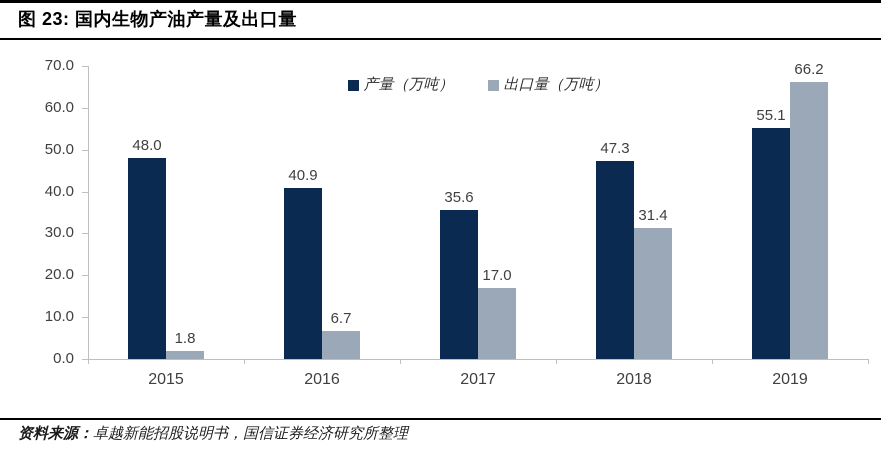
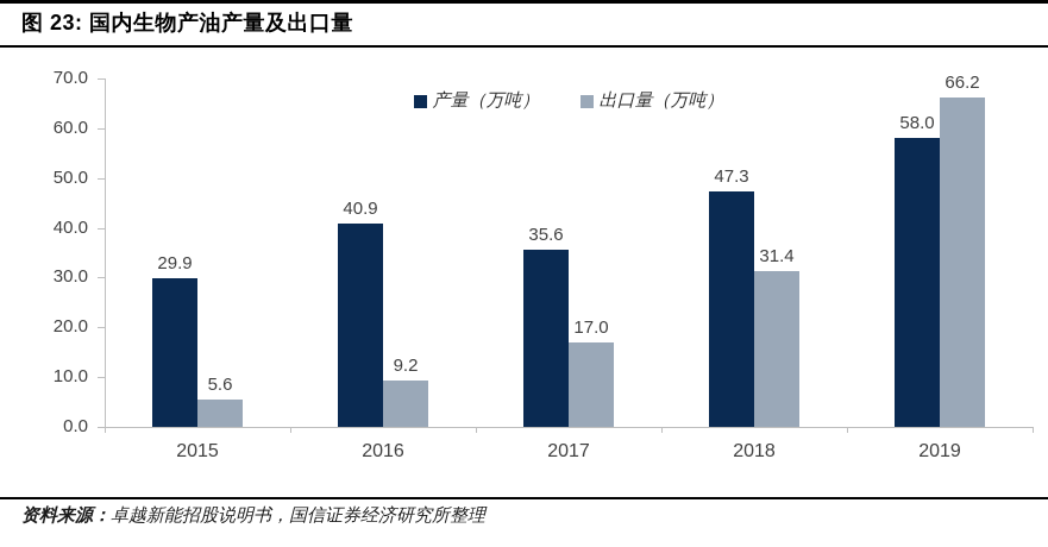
产量（万吨）/2015: 48.0 -> 29.9
出口量（万吨）/2015: 1.8 -> 5.6
出口量（万吨）/2016: 6.7 -> 9.2
产量（万吨）/2019: 55.1 -> 58.0
